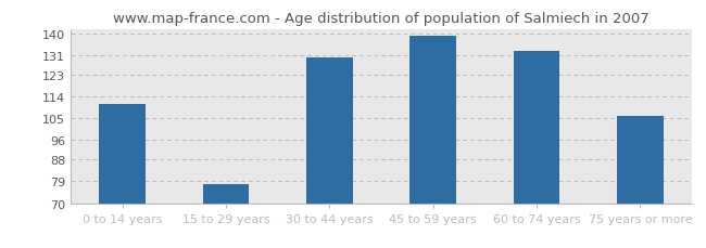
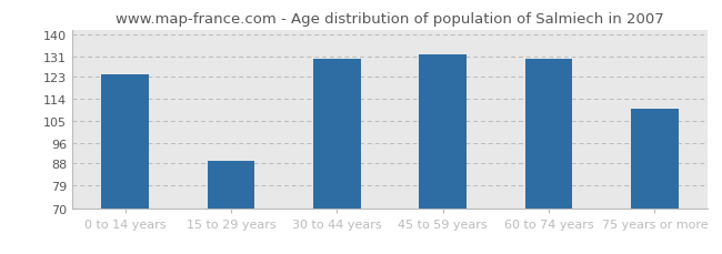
0 to 14 years: 111 -> 124
15 to 29 years: 78 -> 89
45 to 59 years: 139 -> 132
60 to 74 years: 133 -> 130
75 years or more: 106 -> 110
